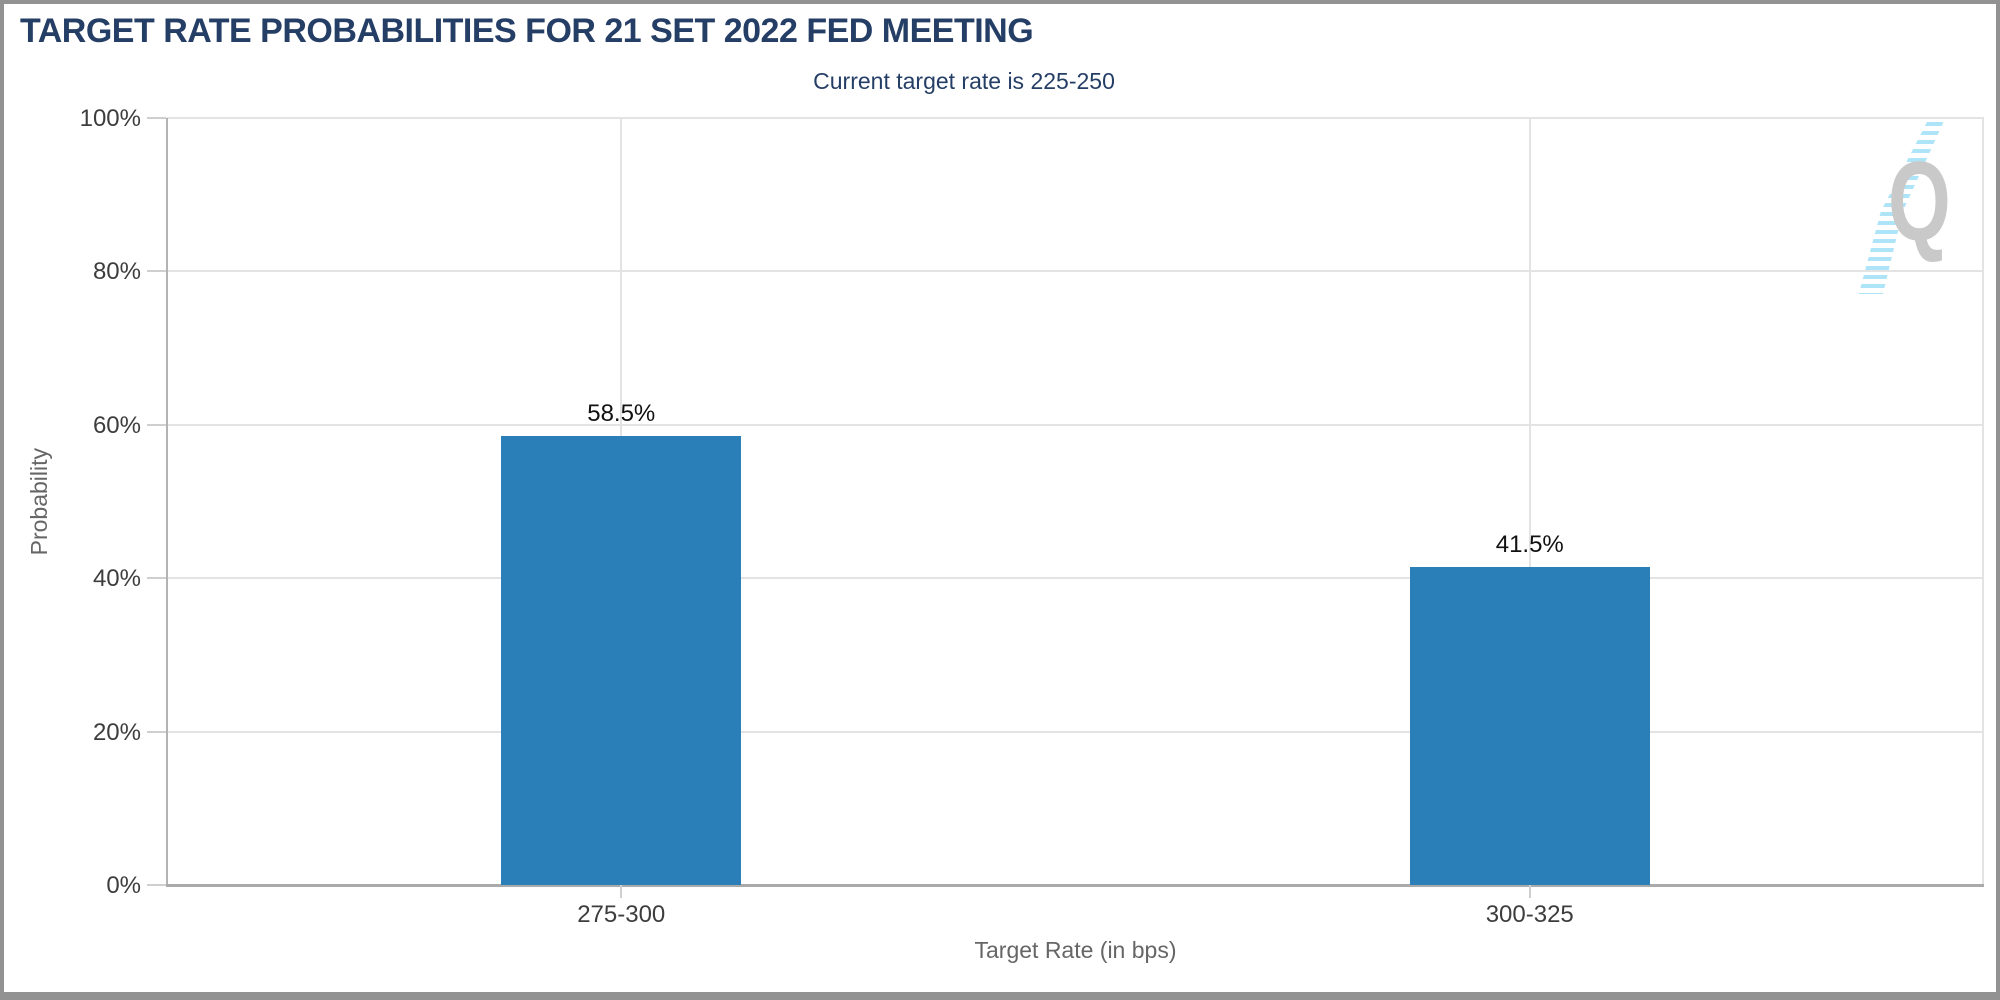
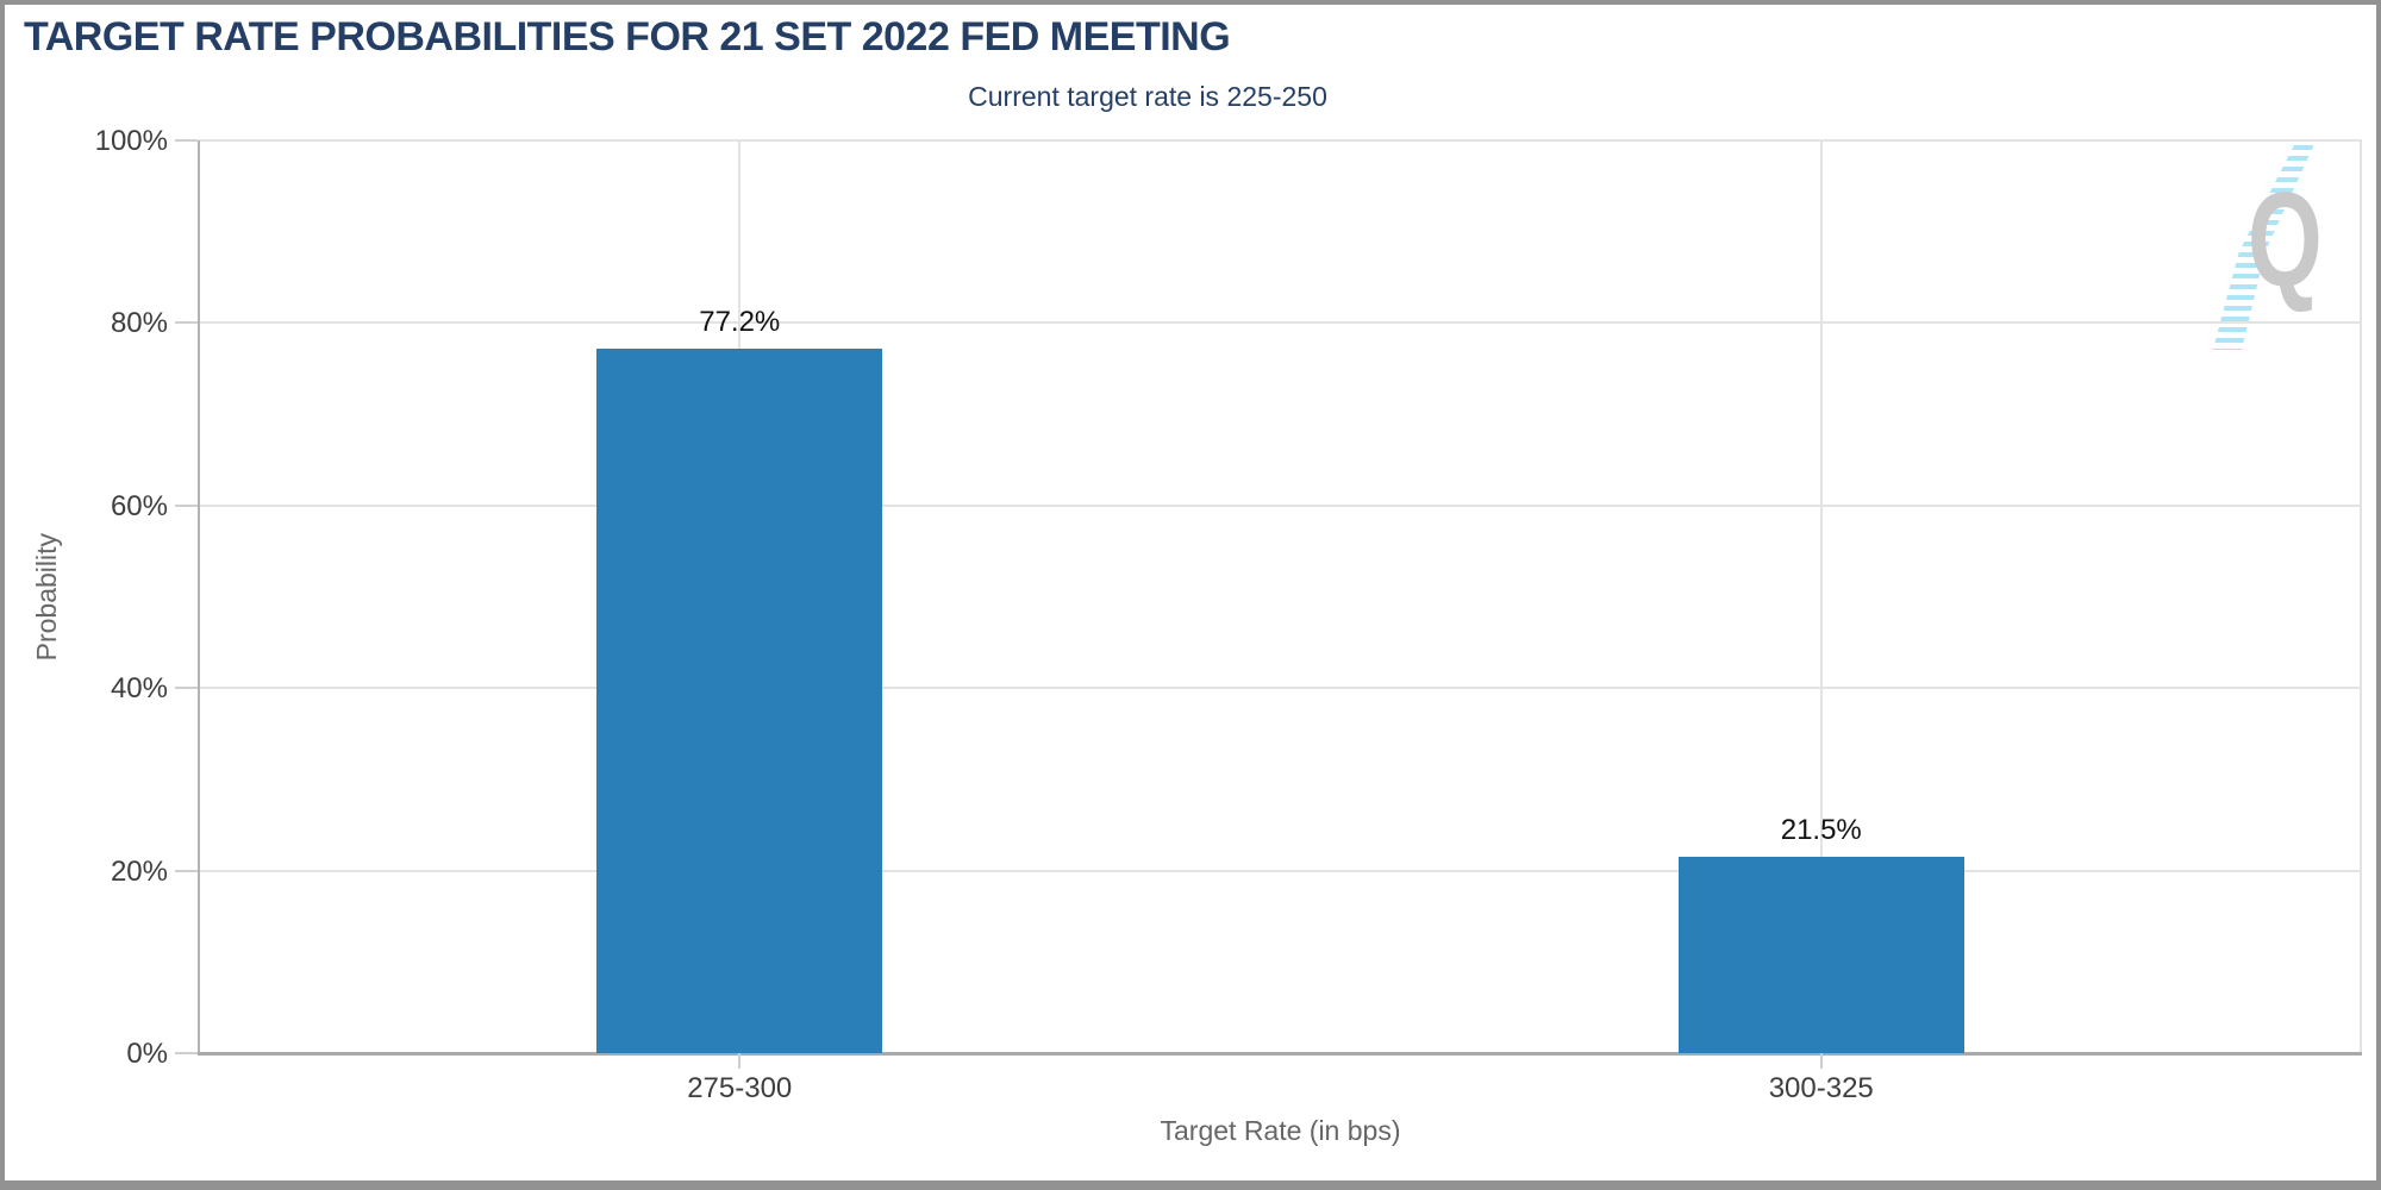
275-300: 58.5% -> 77.2%
300-325: 41.5% -> 21.5%
